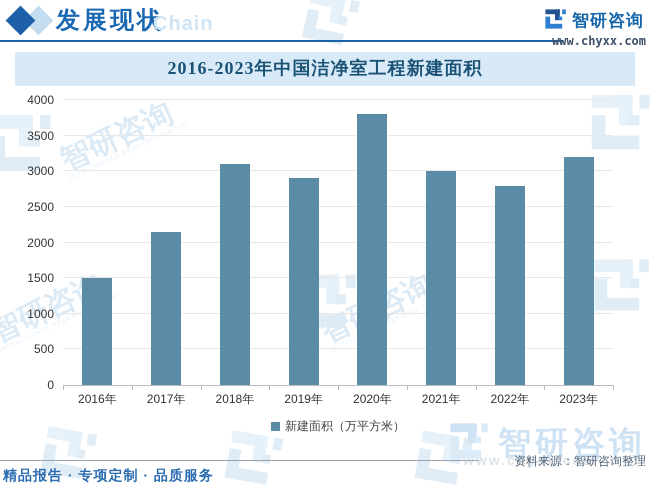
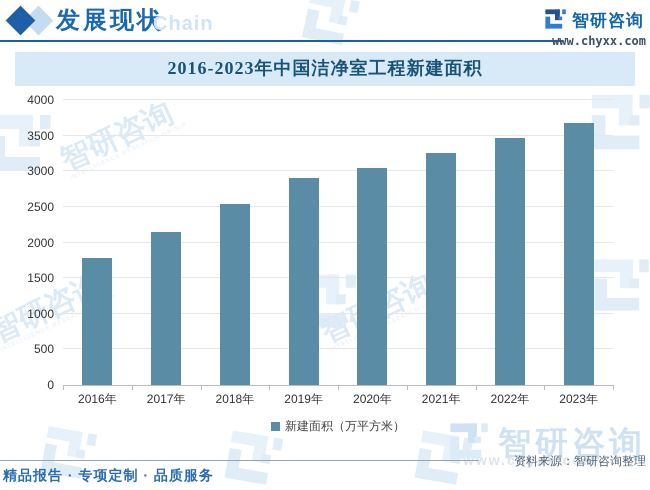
2016年: 1500 -> 1800
2018年: 3100 -> 2500
2020年: 3800 -> 3000
2021年: 3000 -> 3300
2022年: 2800 -> 3500
2023年: 3200 -> 3700
